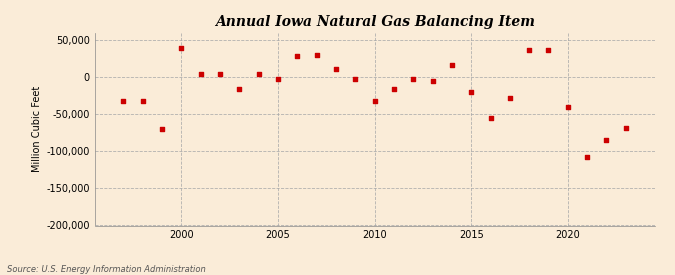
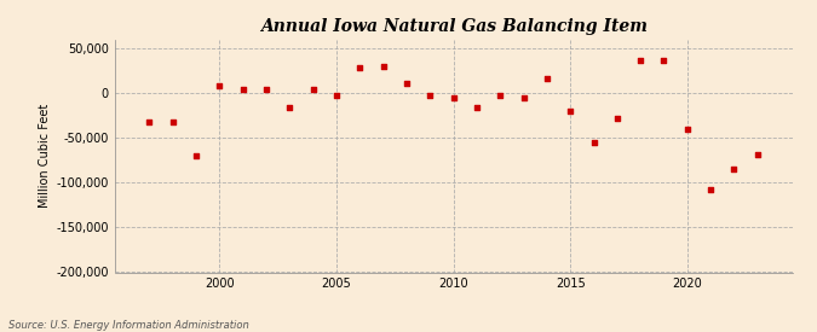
2000: 40,000 -> 8,000
2010: -32,000 -> -5,000
